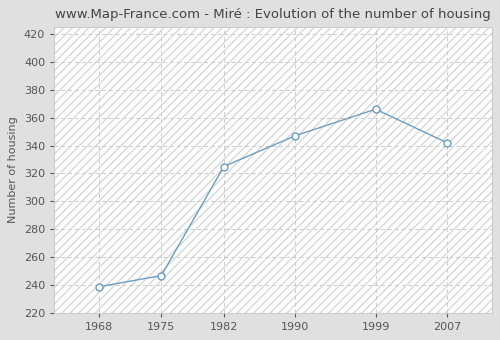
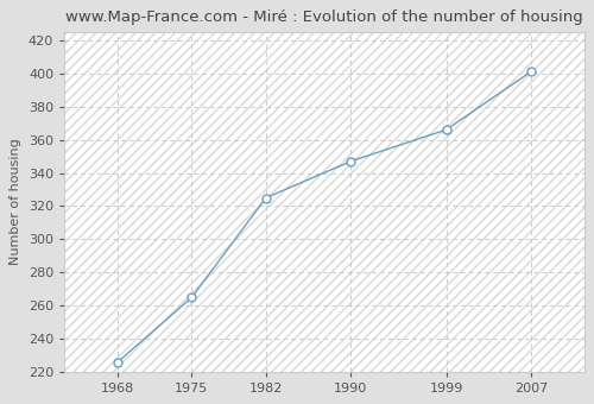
1968: 239 -> 226
1975: 247 -> 265
2007: 342 -> 401
